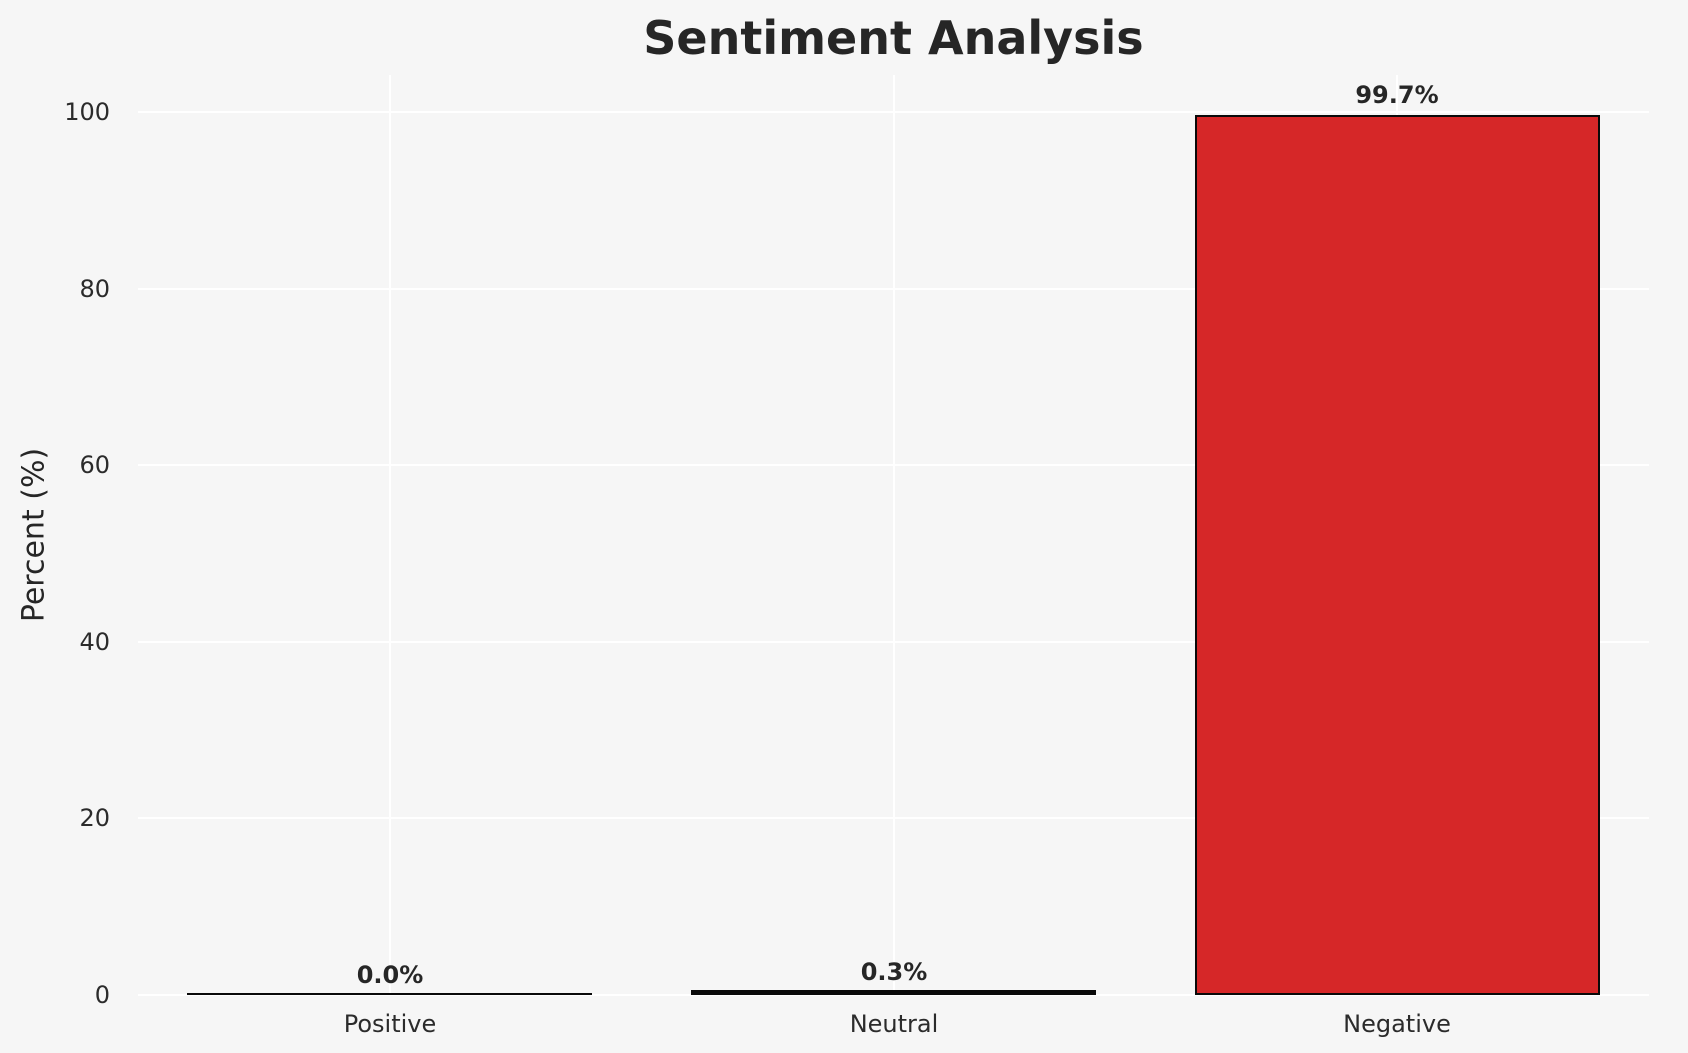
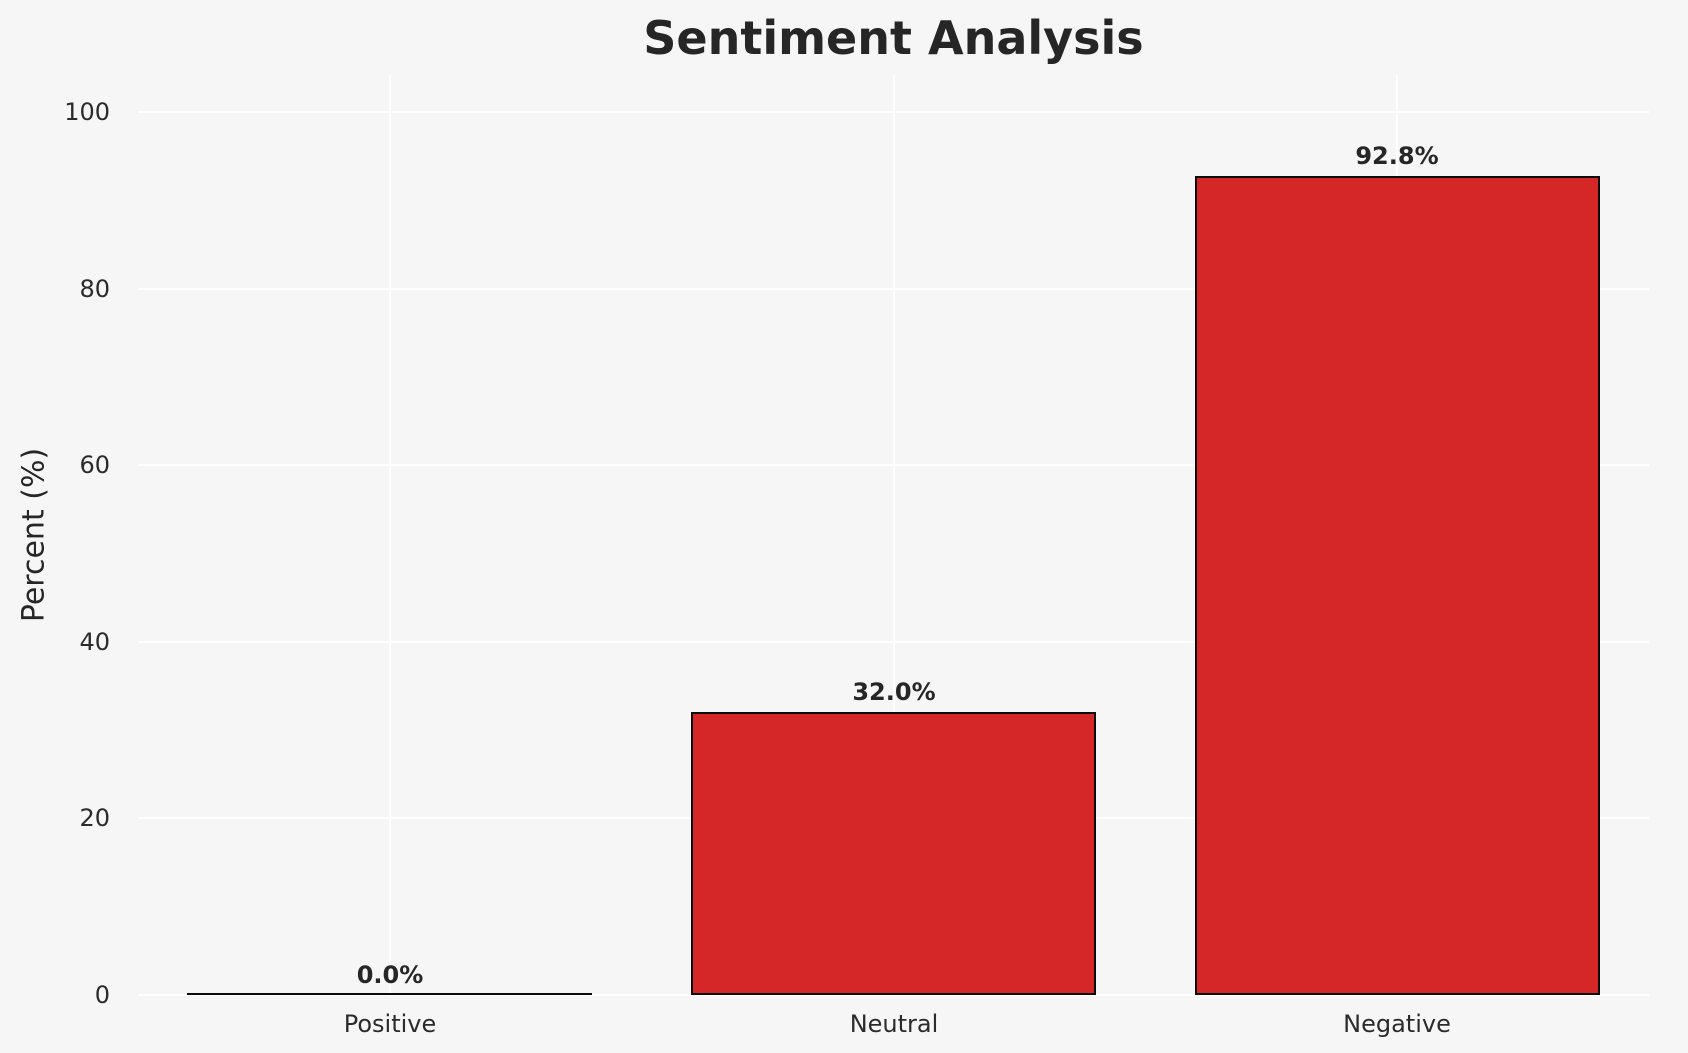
Neutral: 0.3% -> 32.0%
Negative: 99.7% -> 92.8%
